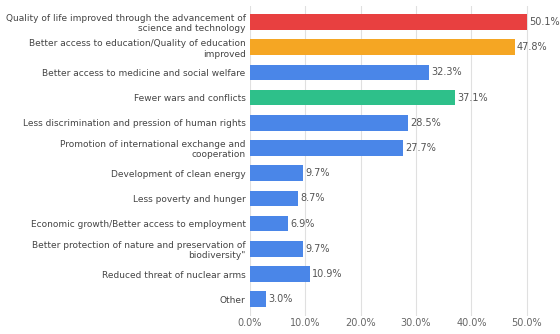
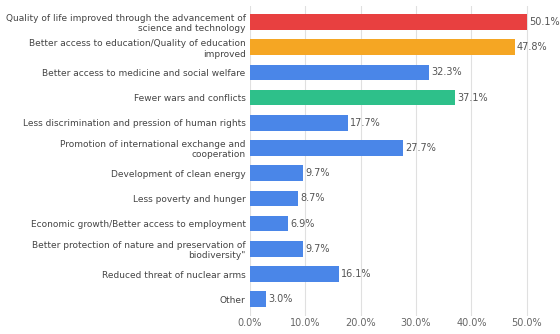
Less discrimination and pression of human rights: 28.5% -> 17.7%
Reduced threat of nuclear arms: 10.9% -> 16.1%
